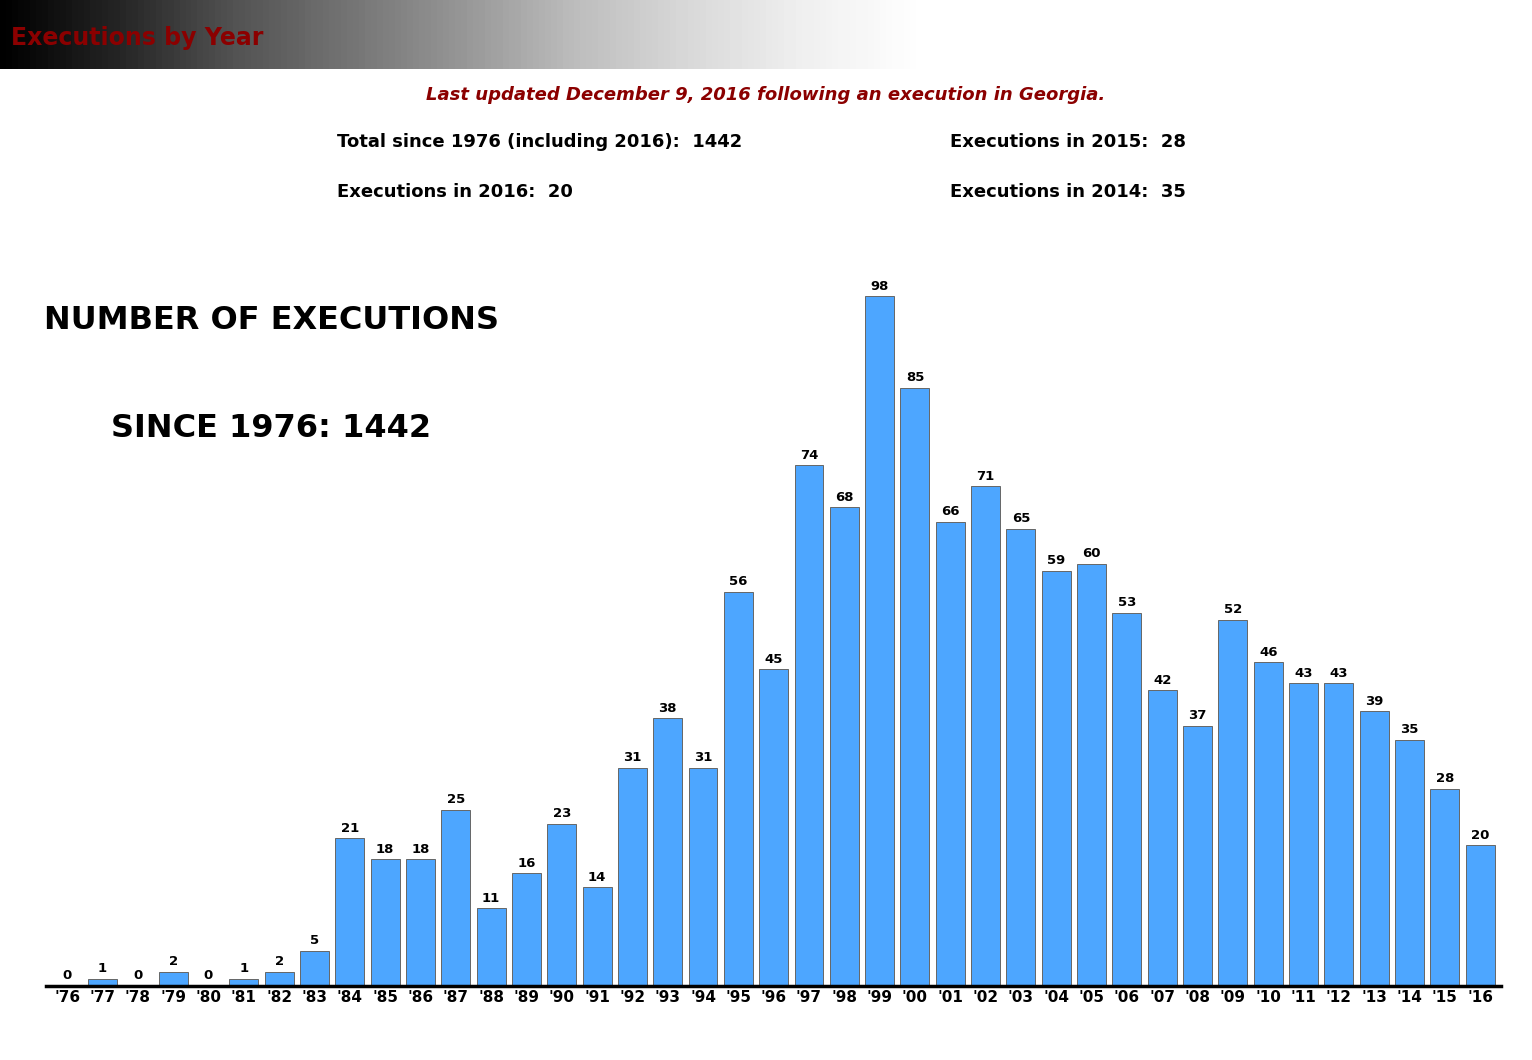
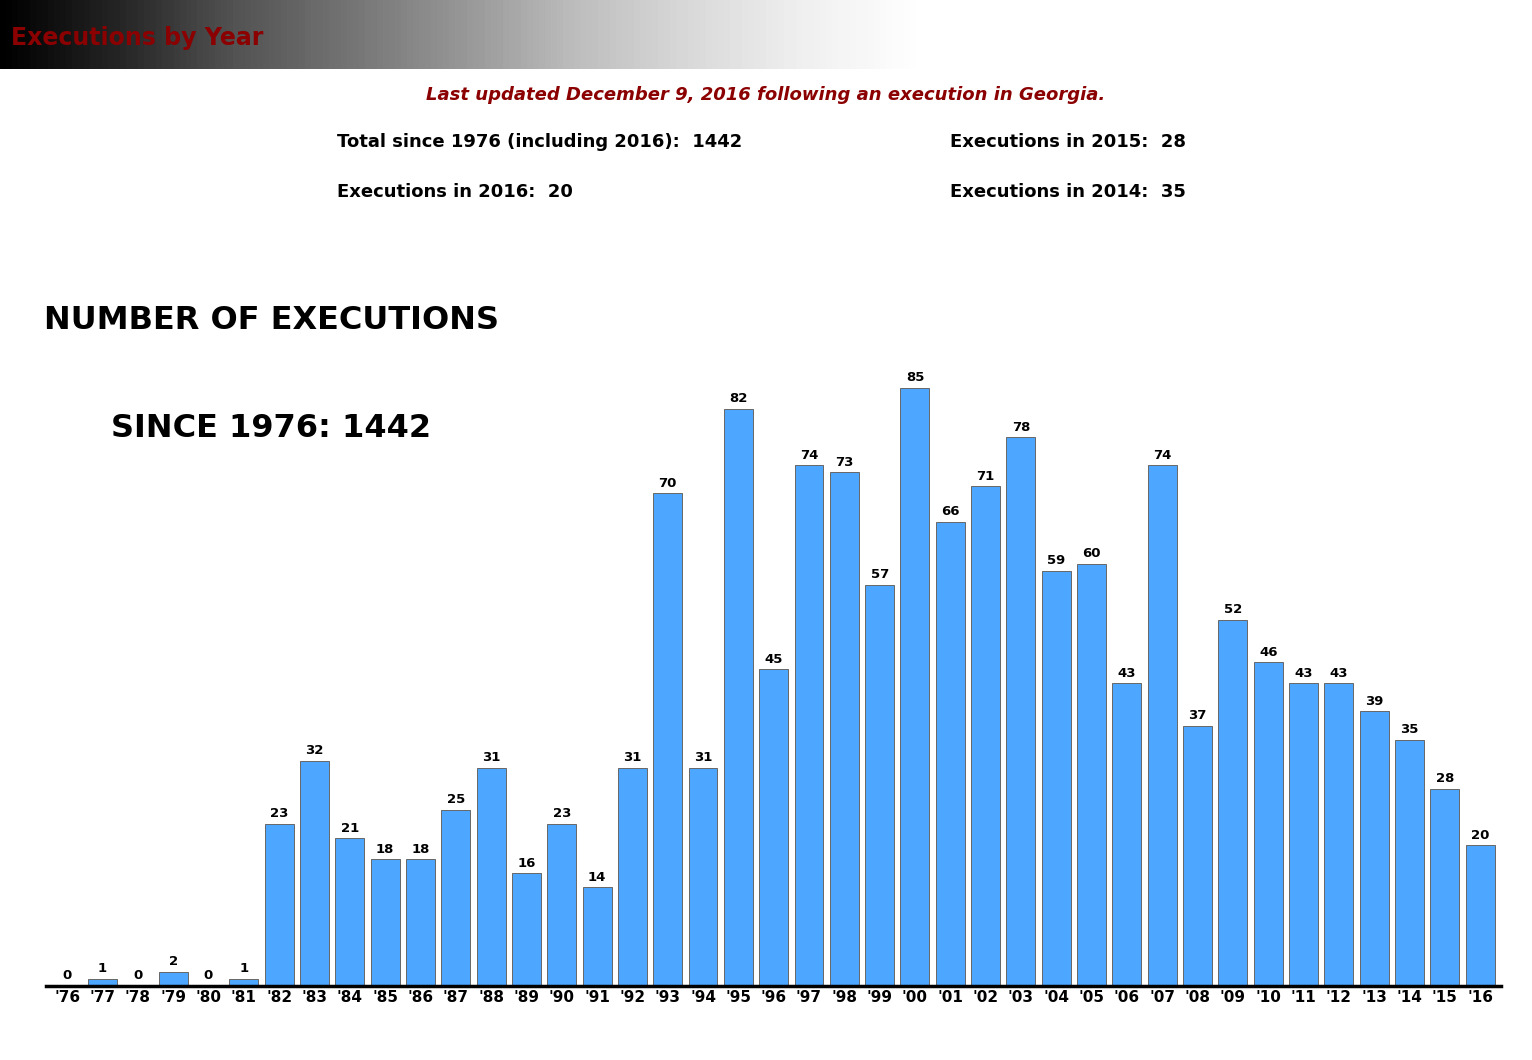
'82: 2 -> 23
'83: 5 -> 32
'88: 11 -> 31
'93: 38 -> 70
'95: 56 -> 82
'98: 68 -> 73
'99: 98 -> 57
'03: 65 -> 78
'06: 53 -> 43
'07: 42 -> 74
